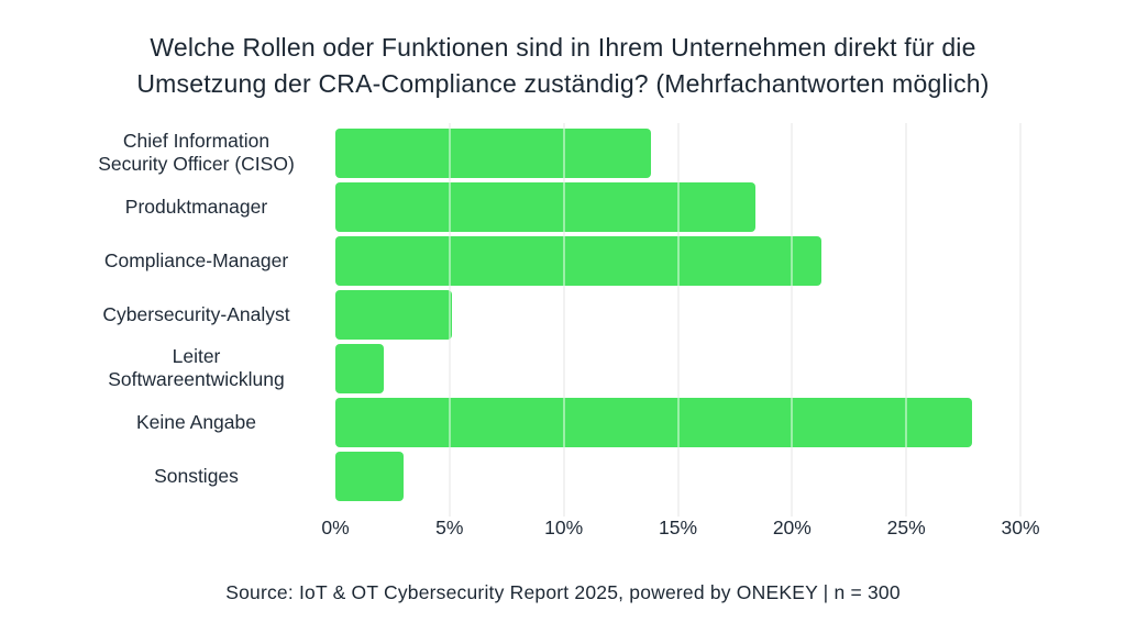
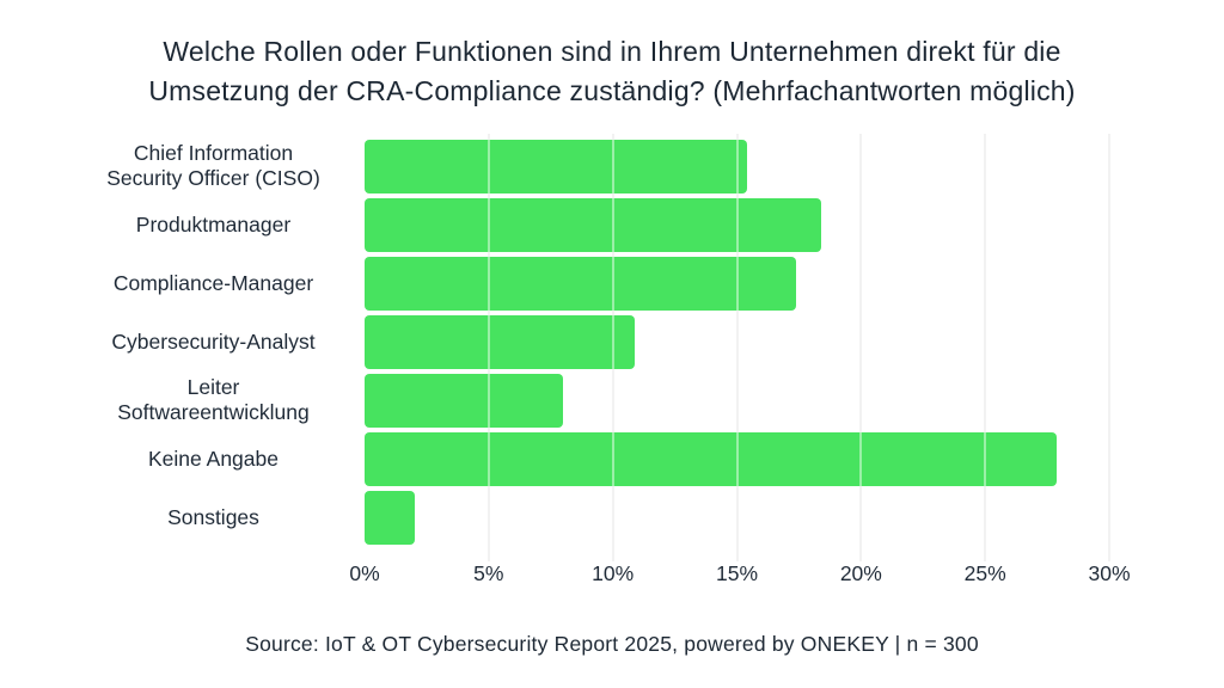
Chief Information Security Officer (CISO): 13.8% -> 15.4%
Compliance-Manager: 21.3% -> 17.4%
Cybersecurity-Analyst: 5.1% -> 10.9%
Leiter Softwareentwicklung: 2.1% -> 8.0%
Sonstiges: 3.0% -> 2.0%
